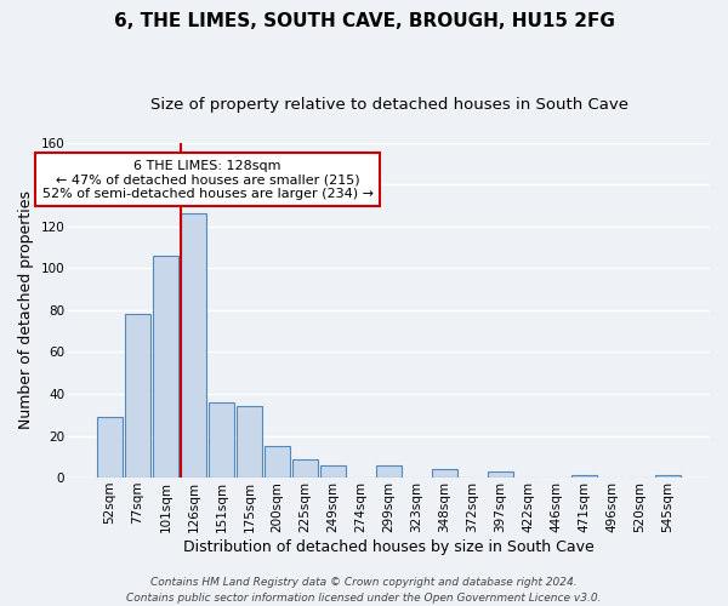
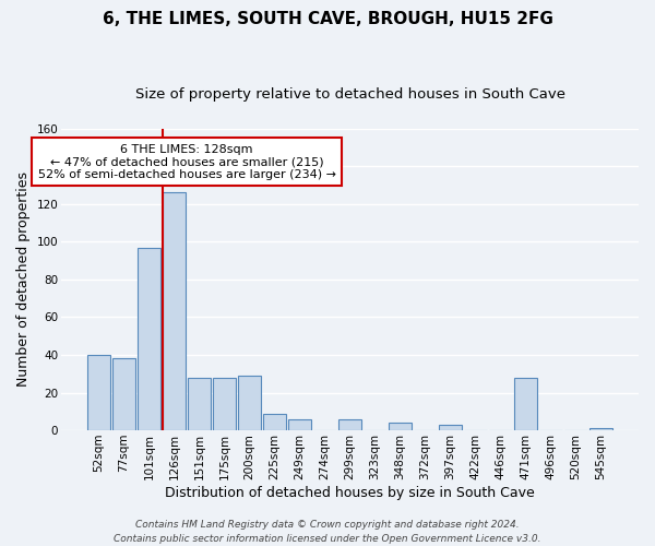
52sqm: 29 -> 40
77sqm: 78 -> 38
101sqm: 106 -> 97
151sqm: 36 -> 28
175sqm: 34 -> 28
200sqm: 15 -> 29
471sqm: 1 -> 28
